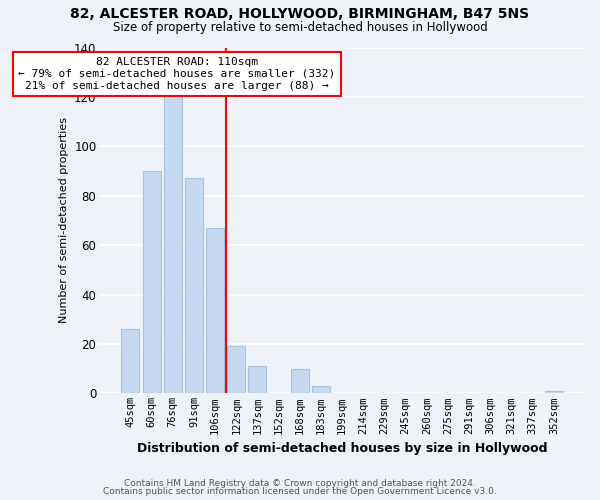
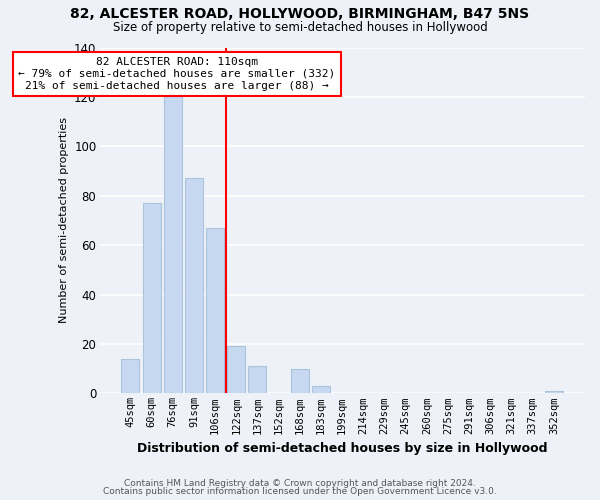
45sqm: 26 -> 14
60sqm: 90 -> 77
